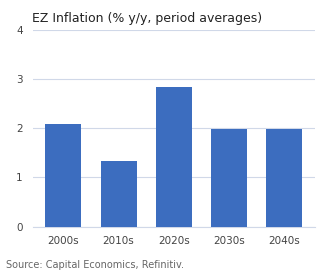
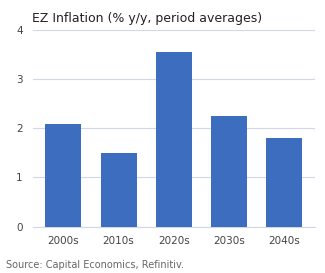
2010s: 1.33 -> 1.50
2020s: 2.85 -> 3.55
2030s: 1.98 -> 2.25
2040s: 1.98 -> 1.80
